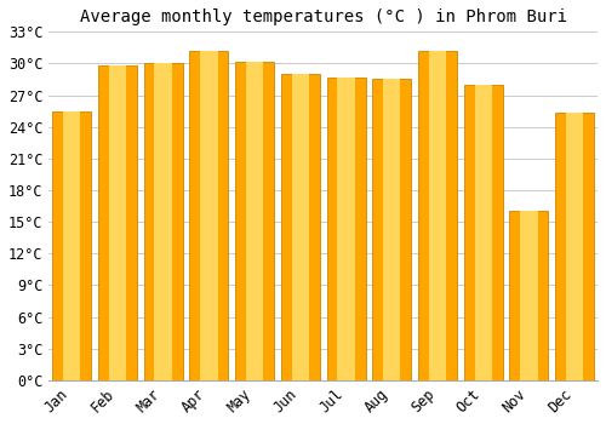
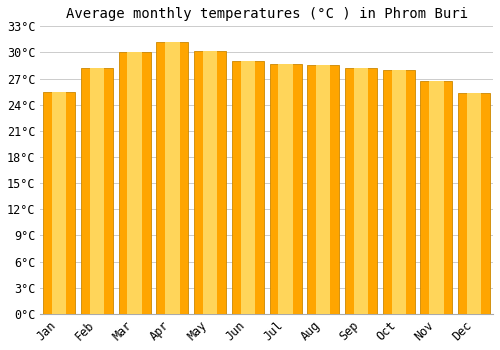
Feb: 29.8°C -> 28.2°C
Sep: 31.2°C -> 28.2°C
Nov: 16.0°C -> 26.7°C
